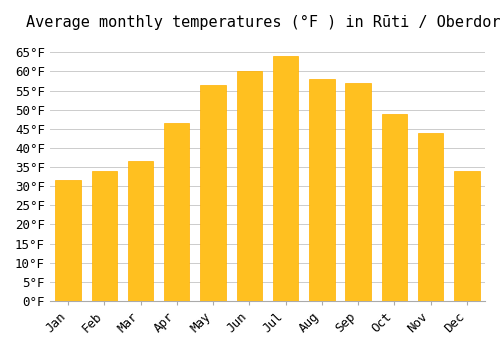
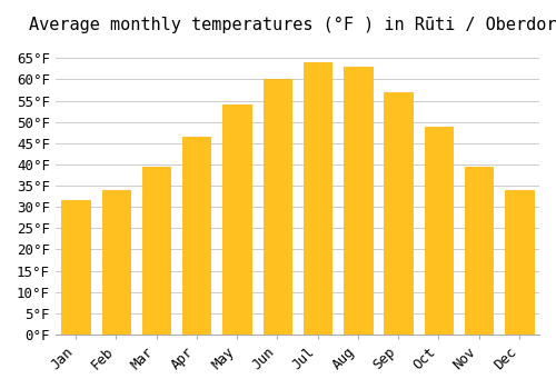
Mar: 36.5°F -> 39.5°F
May: 56.5°F -> 54.0°F
Aug: 58.0°F -> 63.0°F
Nov: 44.0°F -> 39.5°F
